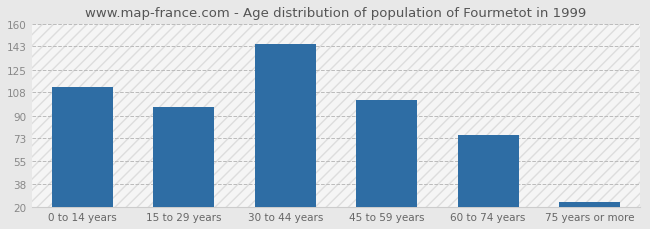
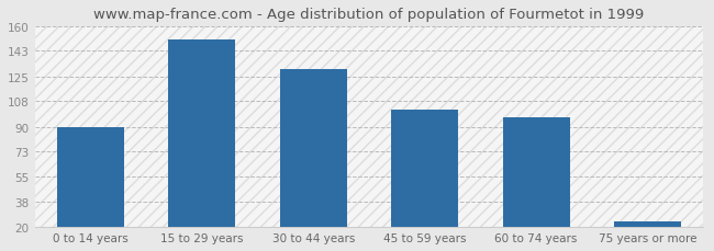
0 to 14 years: 112 -> 90
15 to 29 years: 97 -> 151
30 to 44 years: 145 -> 130
60 to 74 years: 75 -> 97
